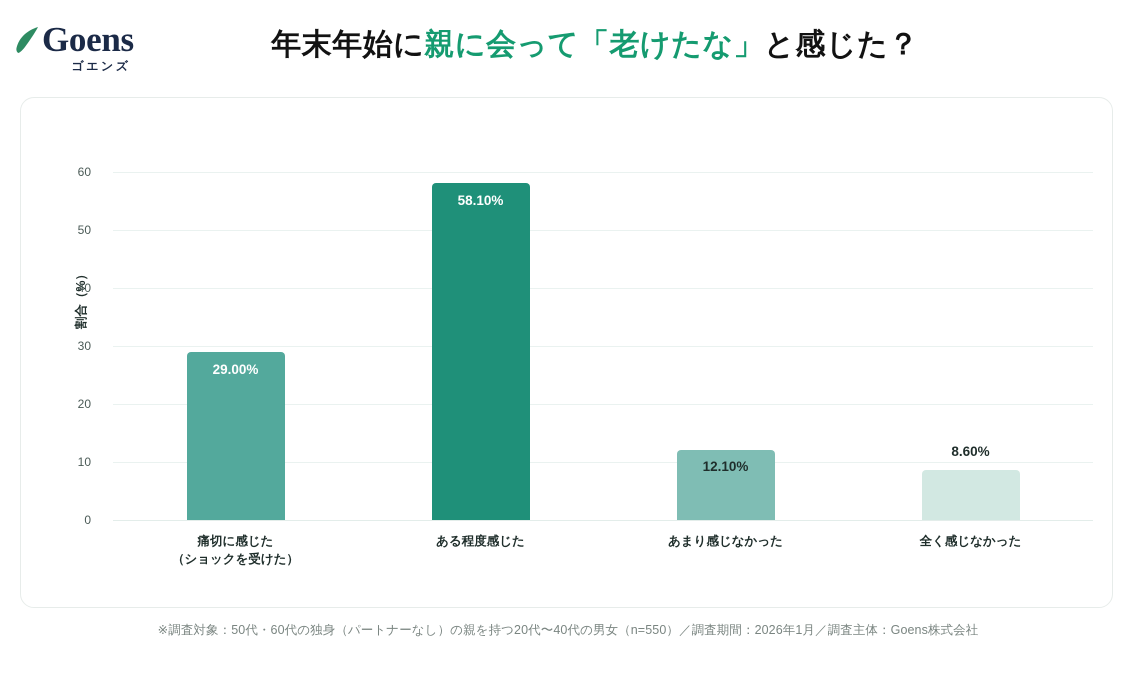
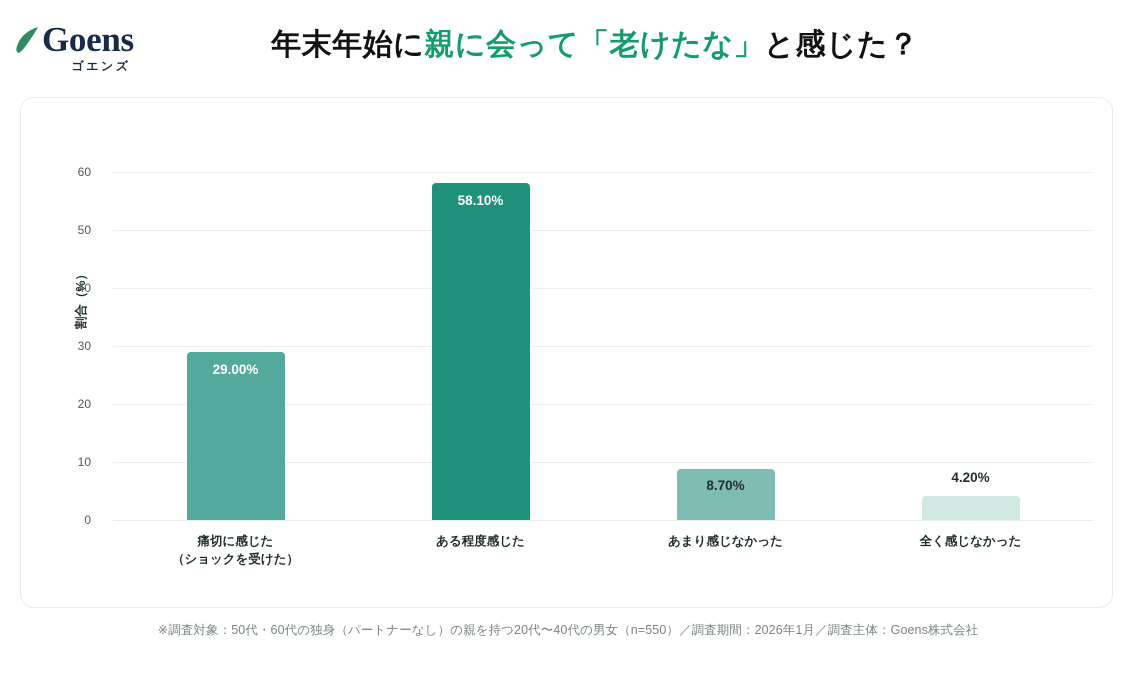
あまり感じなかった: 12.10% -> 8.70%
全く感じなかった: 8.60% -> 4.20%
